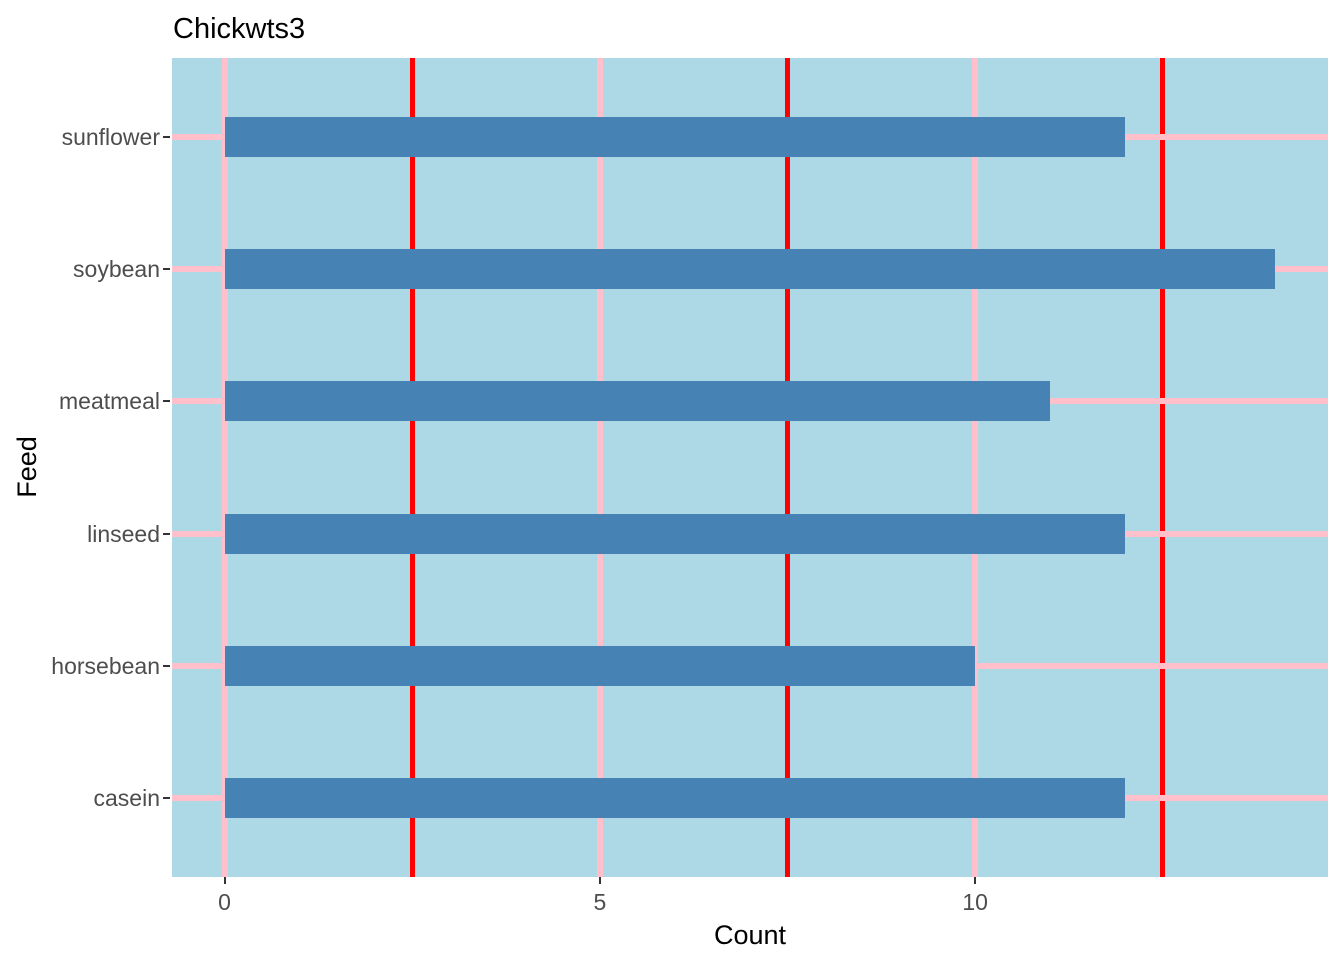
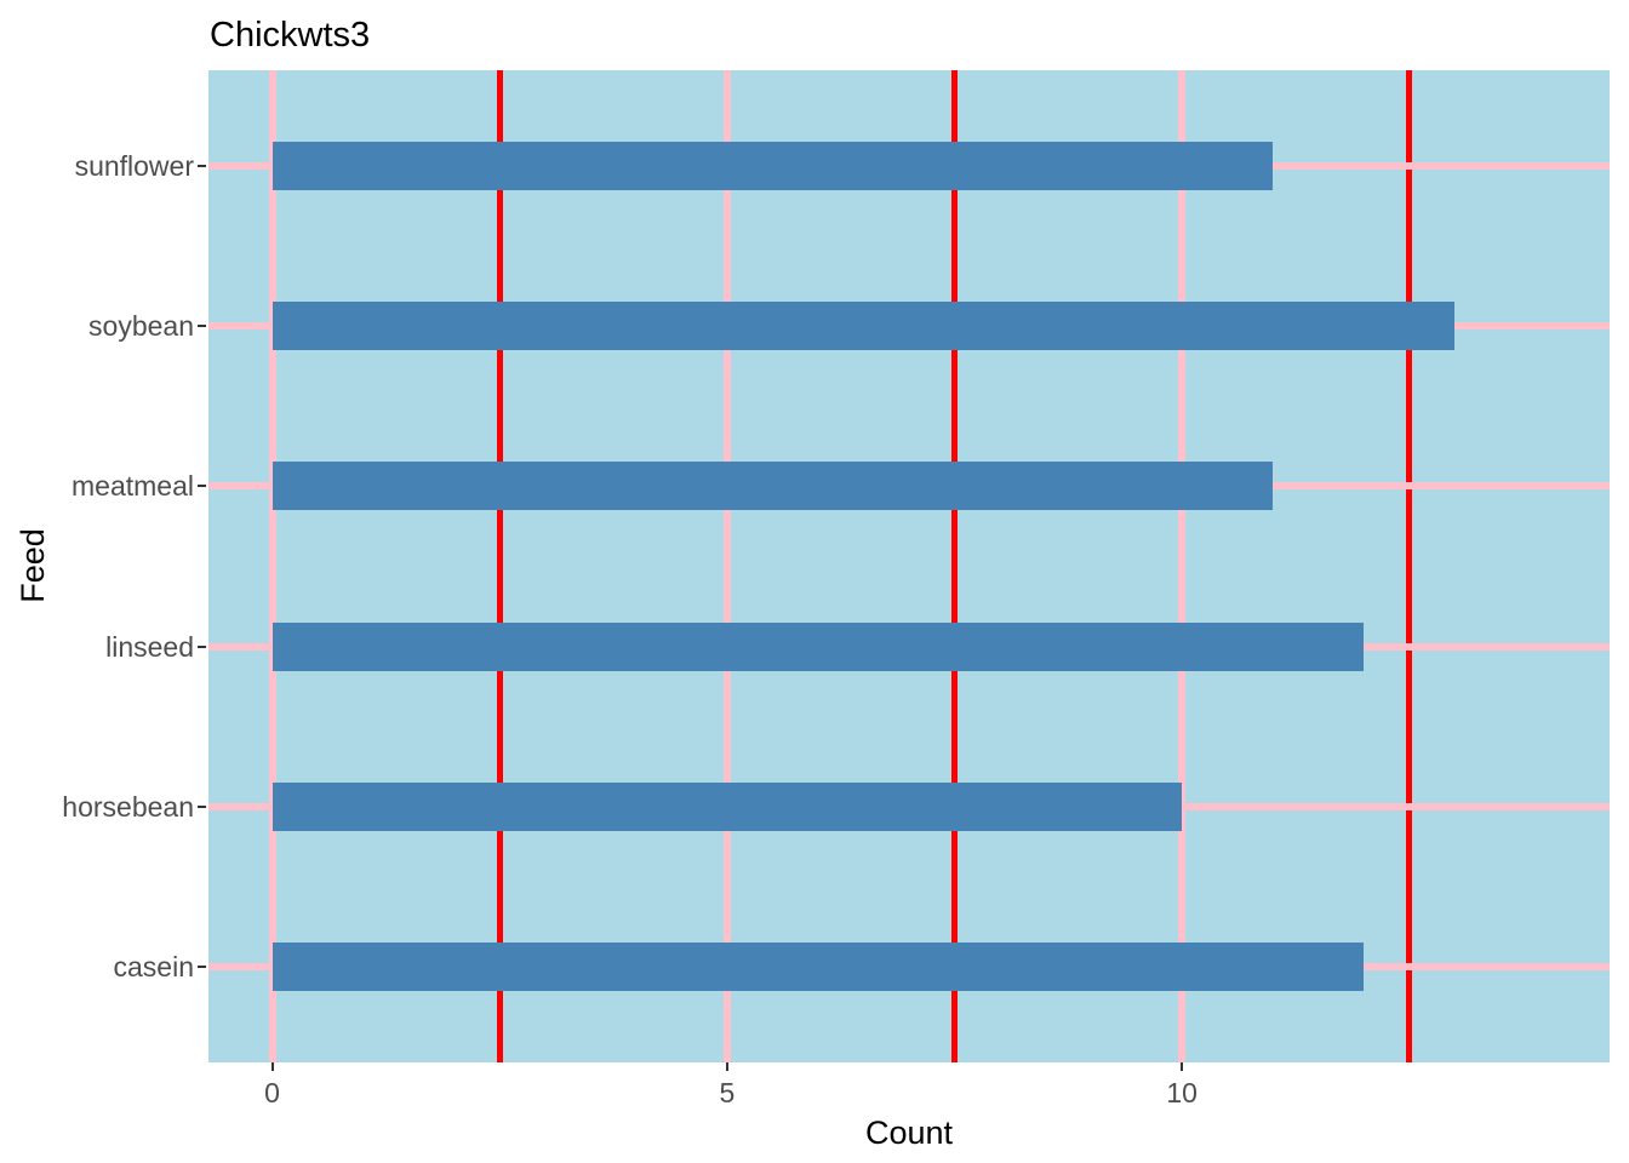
sunflower: 12 -> 11
soybean: 14 -> 13
